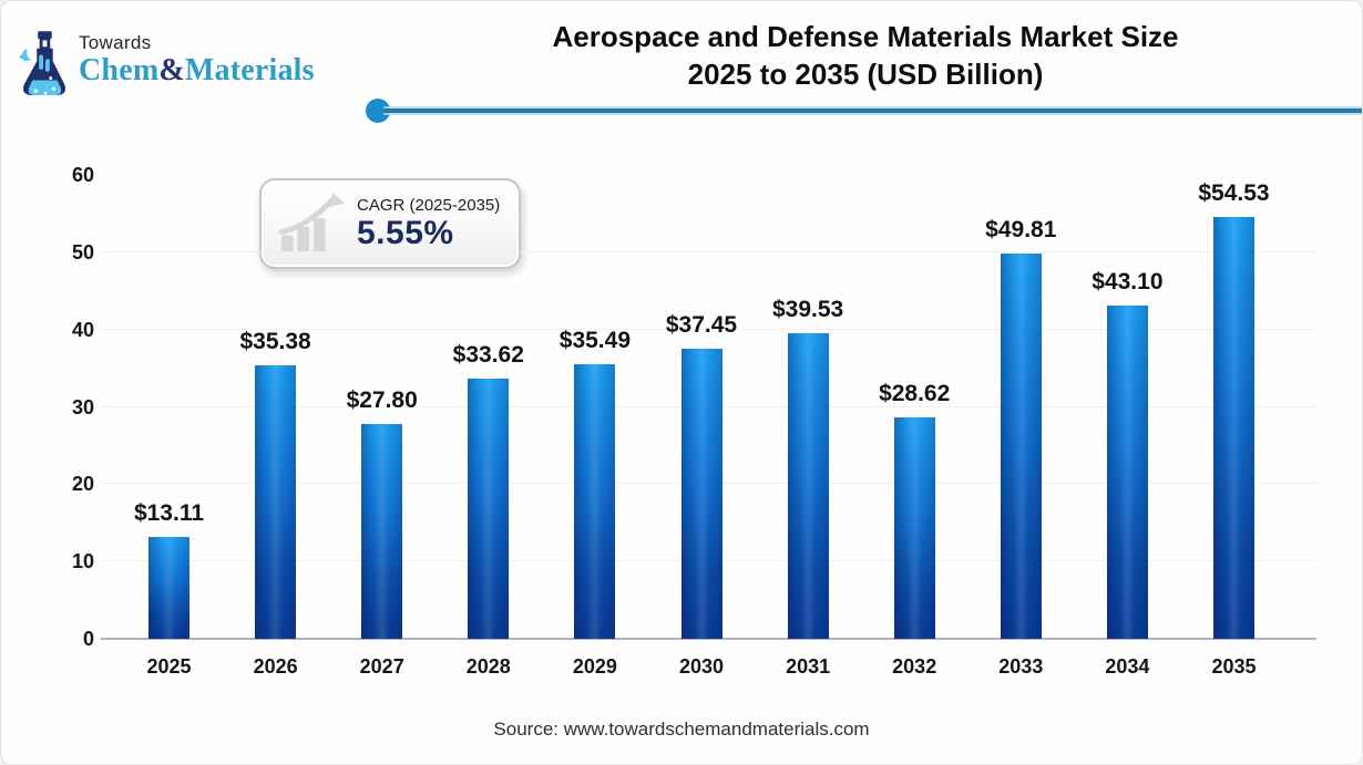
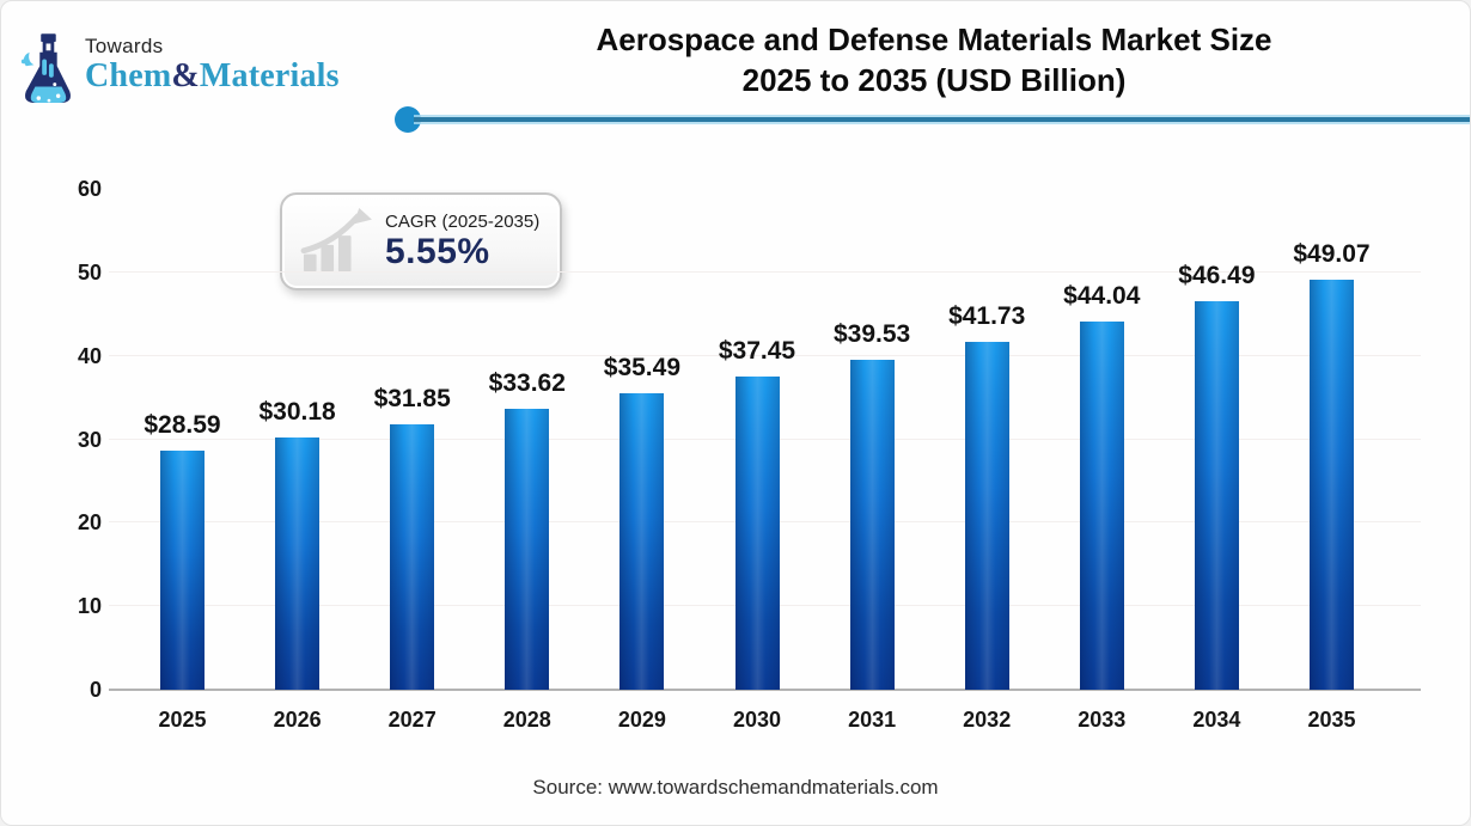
2025: $13.11 -> $28.59
2026: $35.38 -> $30.18
2027: $27.80 -> $31.85
2032: $28.62 -> $41.73
2033: $49.81 -> $44.04
2034: $43.10 -> $46.49
2035: $54.53 -> $49.07
